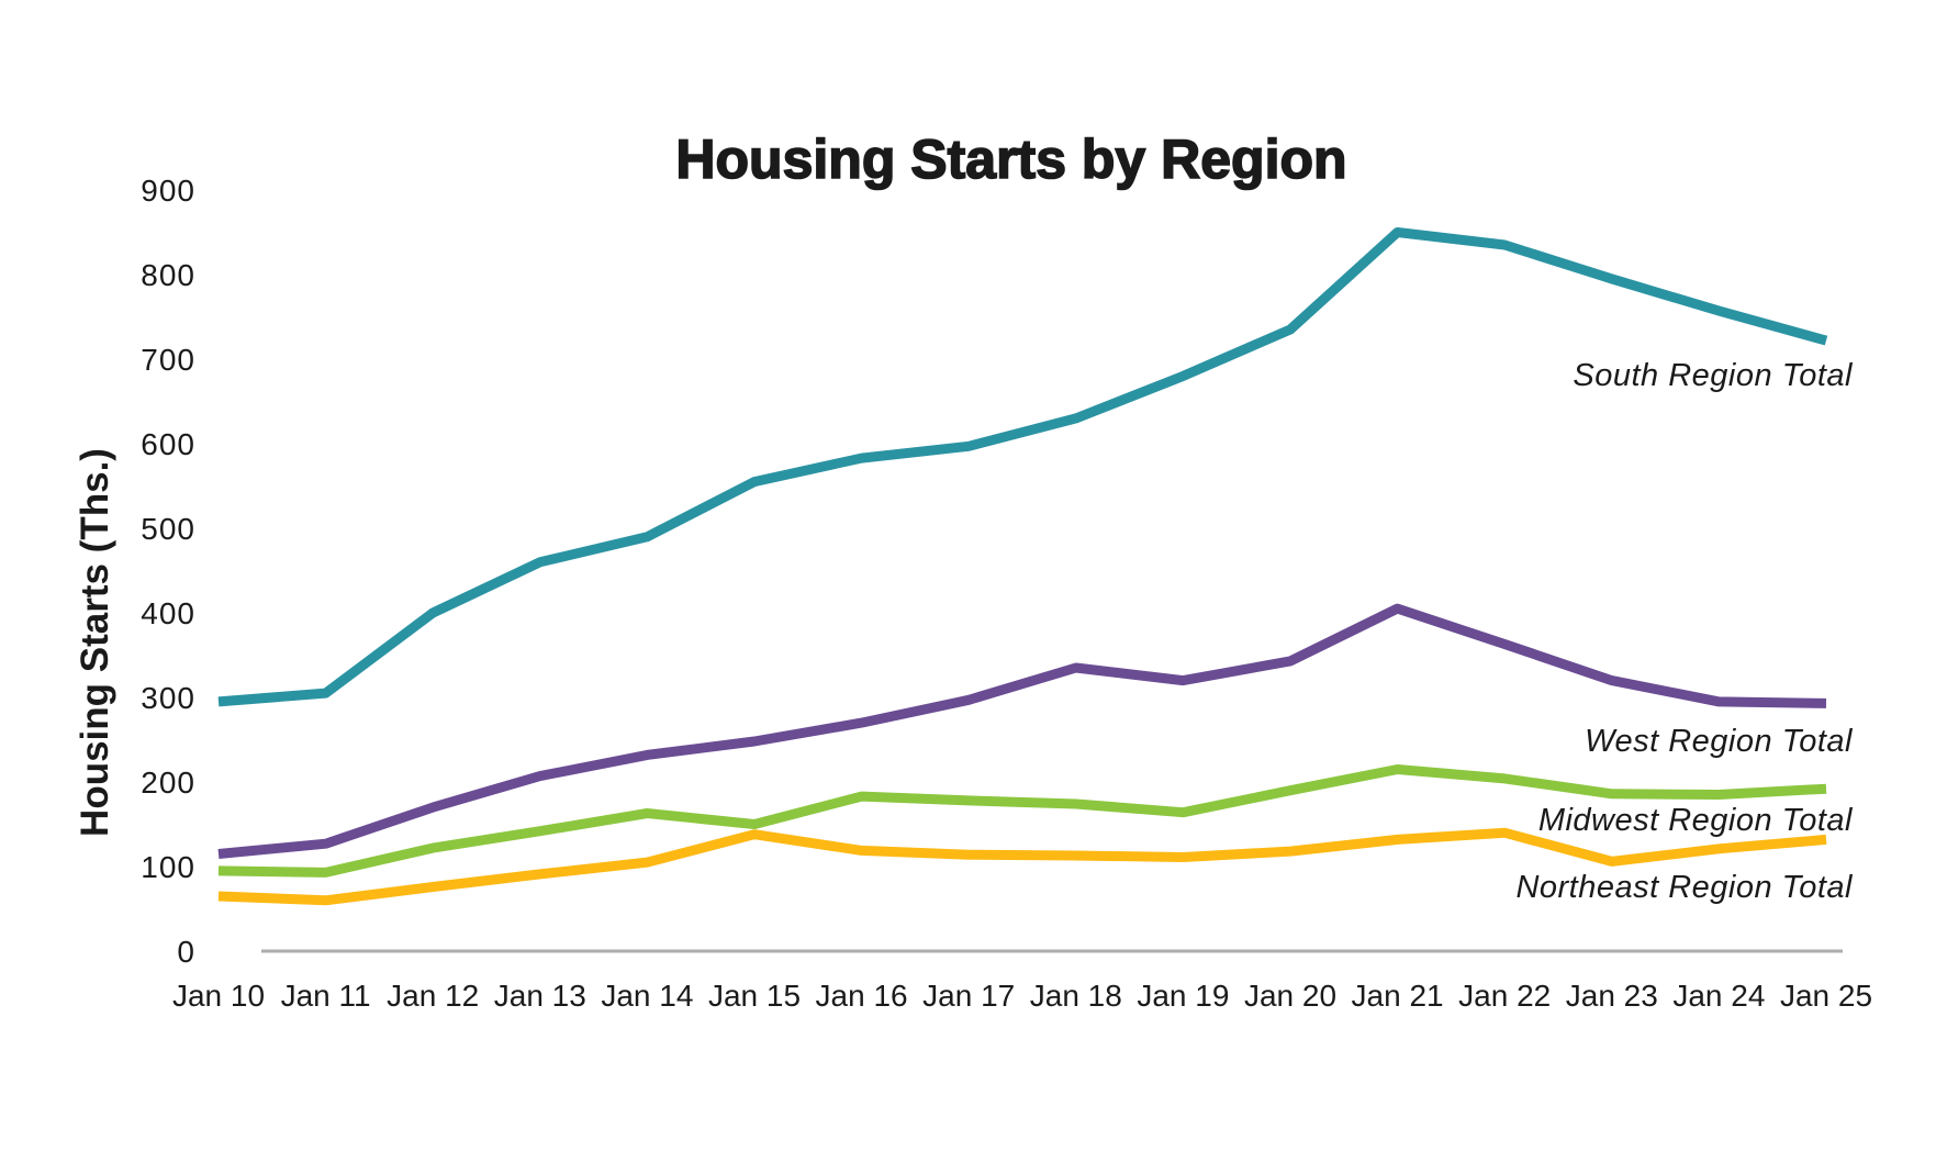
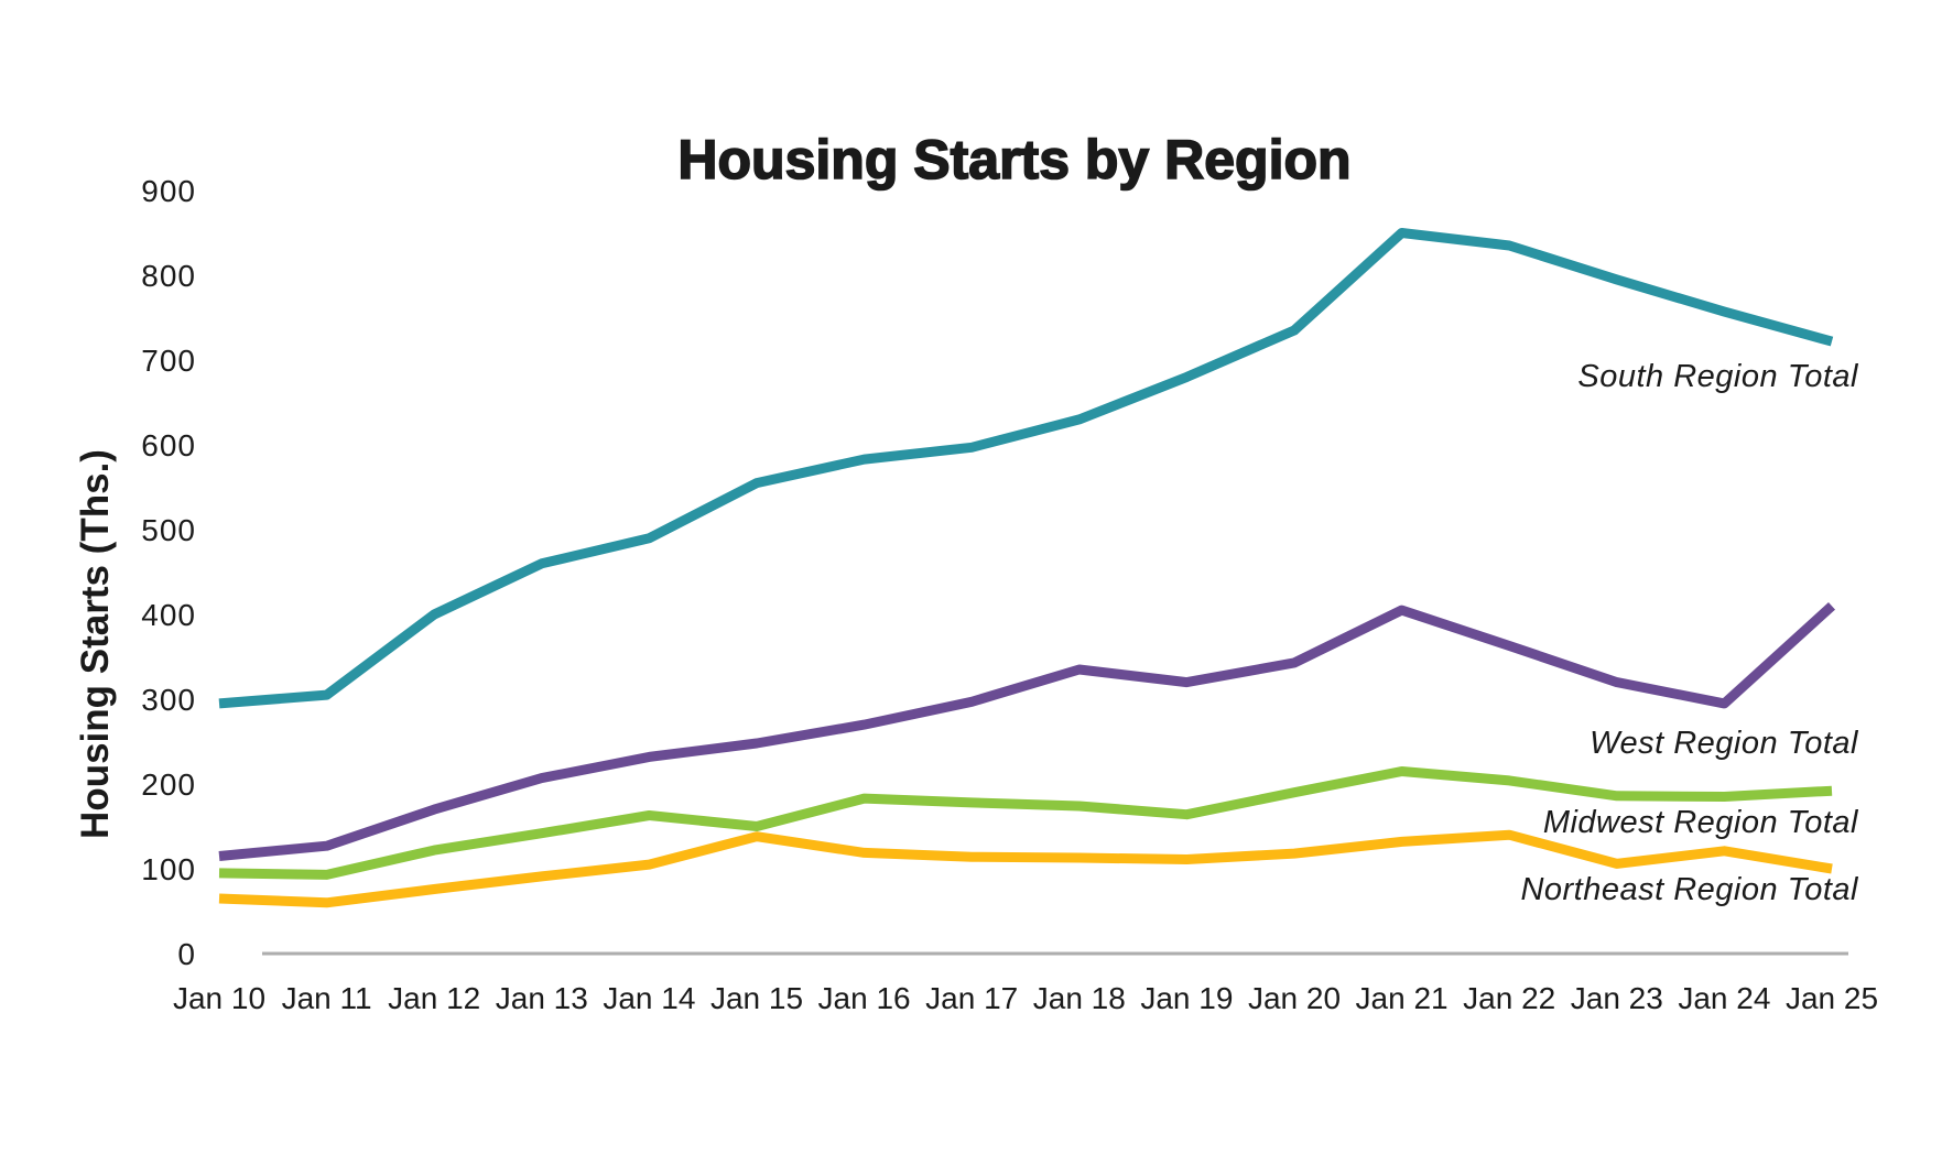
West Region Total/Jan 25: 290 -> 410
Northeast Region Total/Jan 25: 130 -> 100
